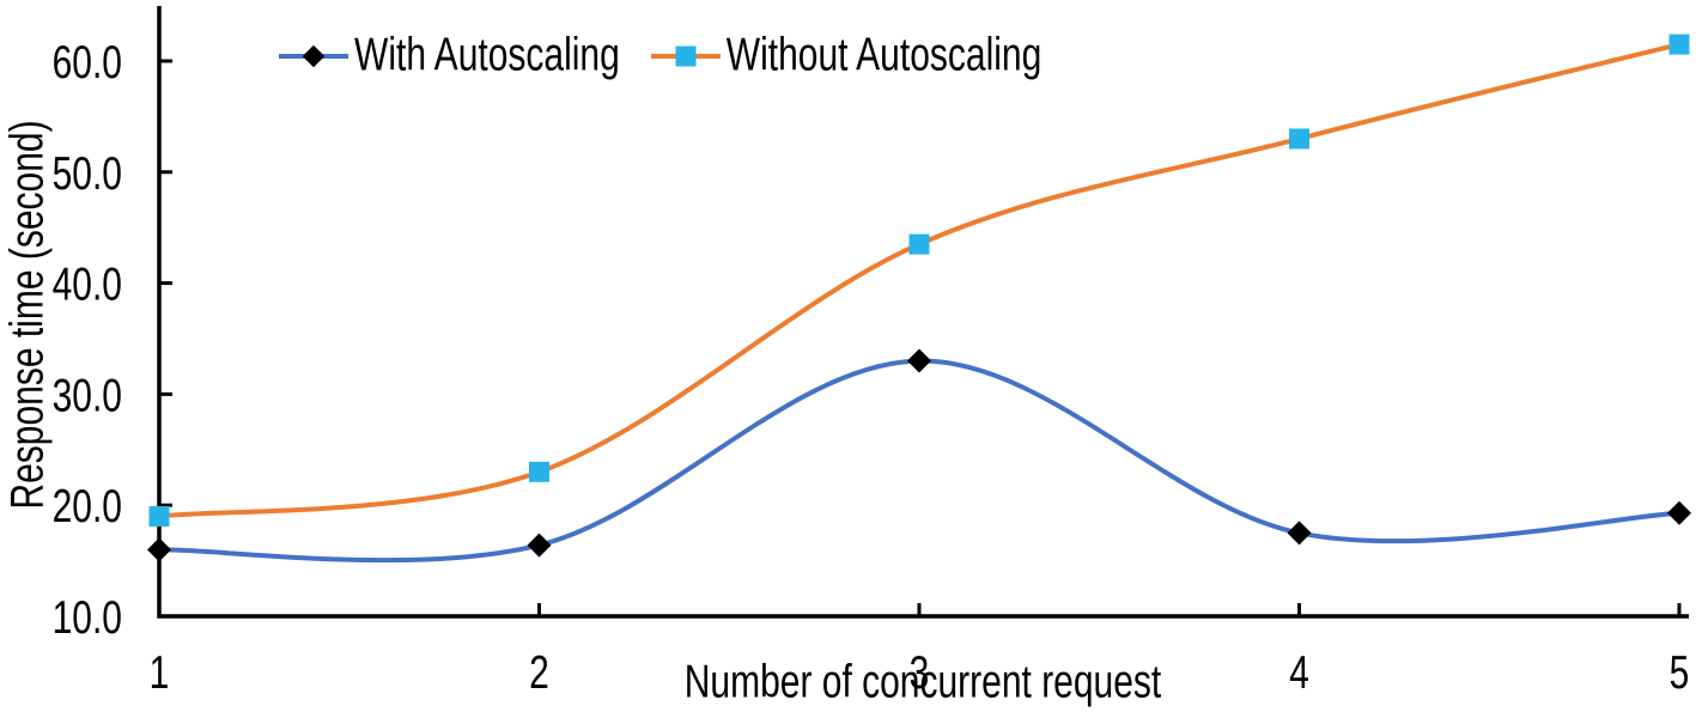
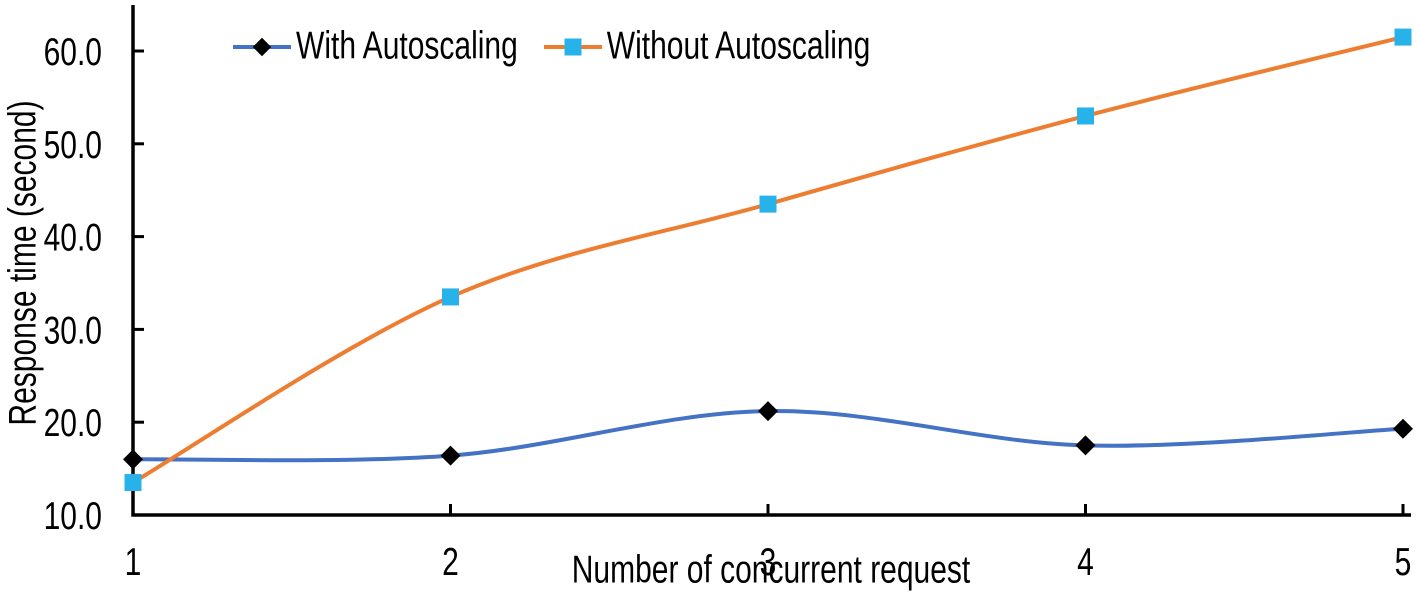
Without Autoscaling/1: 19 -> 14
Without Autoscaling/2: 23 -> 34
With Autoscaling/3: 33 -> 21
